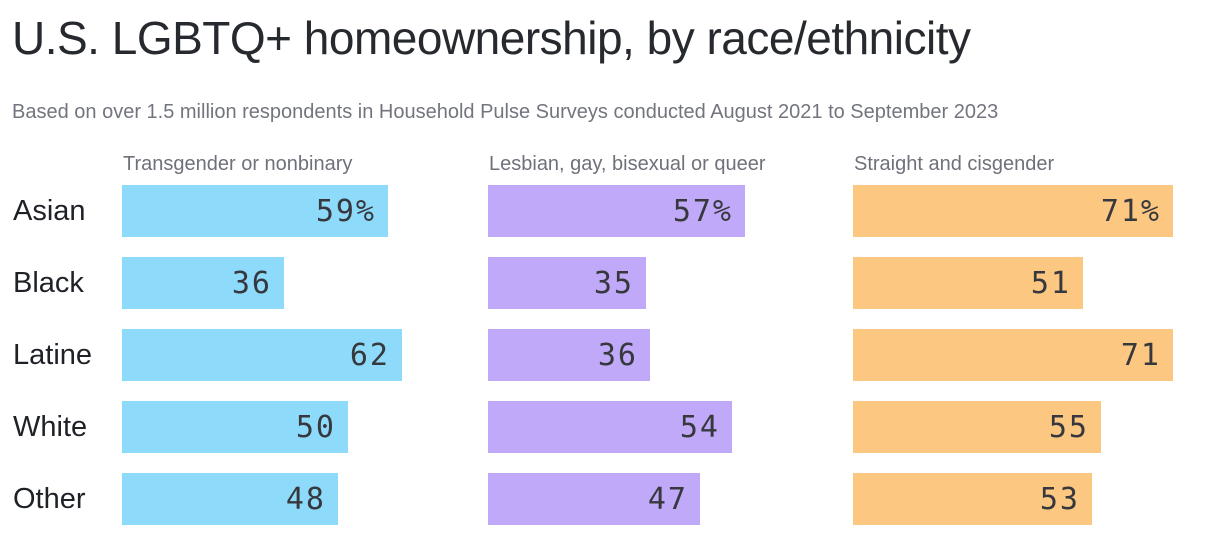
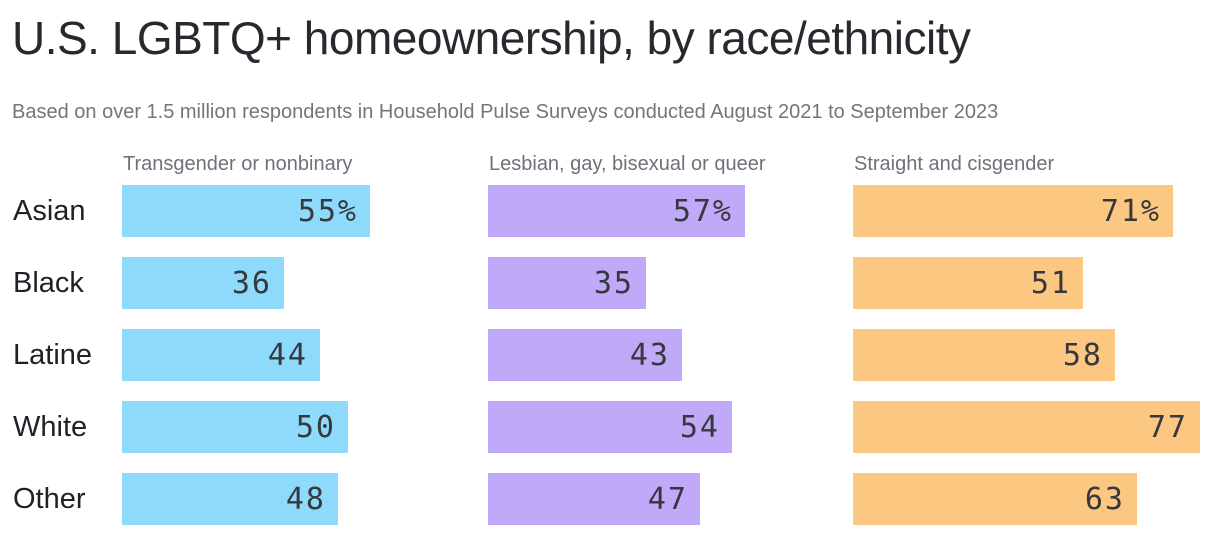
Transgender or nonbinary/Asian: 59% -> 55%
Transgender or nonbinary/Latine: 62 -> 44
Lesbian, gay, bisexual or queer/Latine: 36 -> 43
Straight and cisgender/Latine: 71 -> 58
Straight and cisgender/White: 55 -> 77
Straight and cisgender/Other: 53 -> 63
